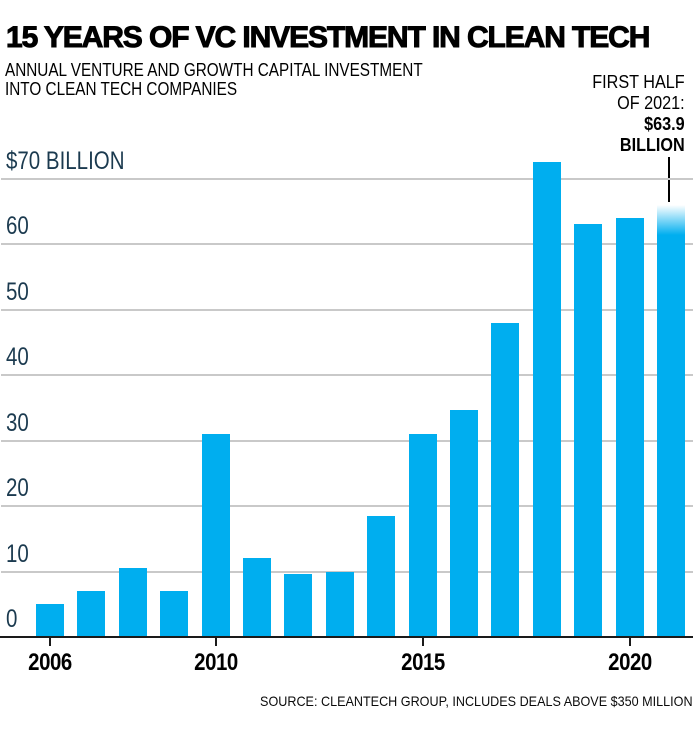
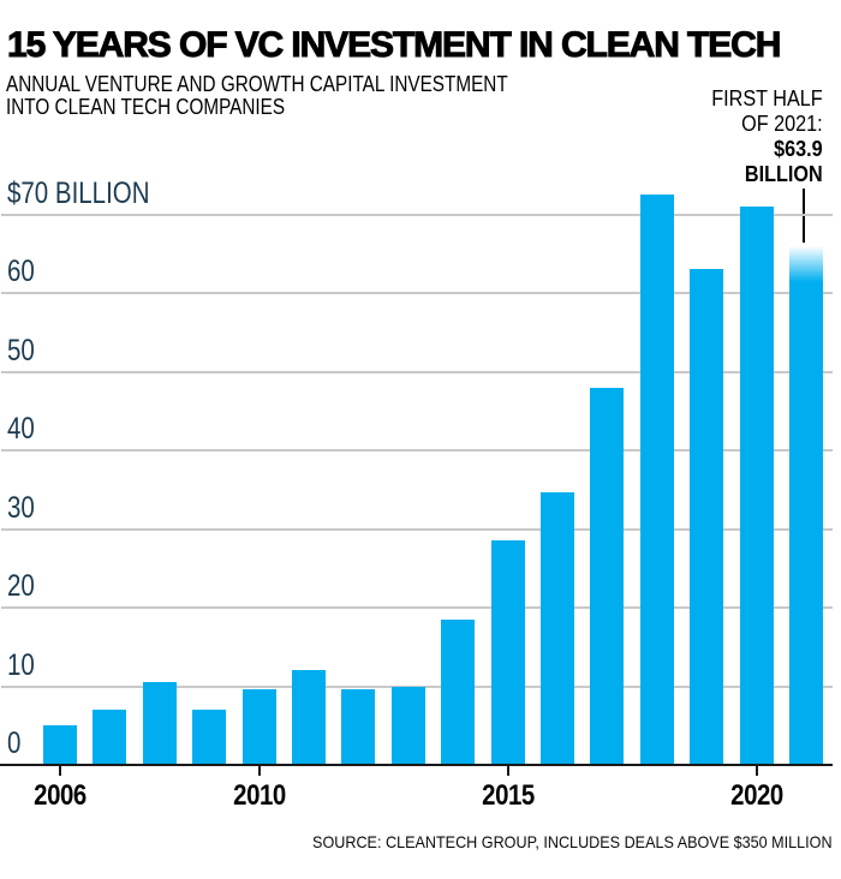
2010: 31 -> 10
2015: 31 -> 28
2020: 64 -> 71
